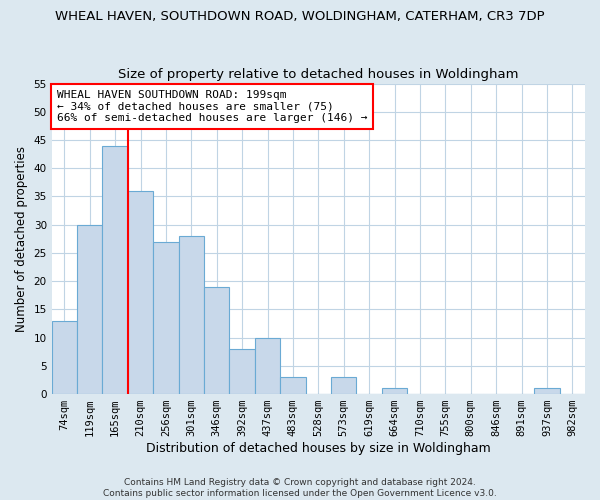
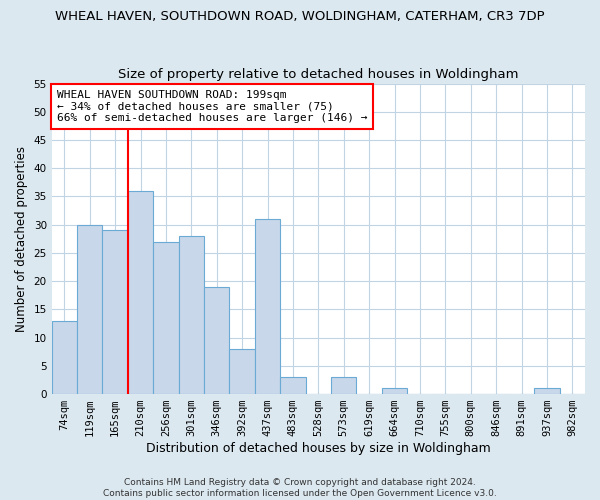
165sqm: 44 -> 29
437sqm: 10 -> 31
